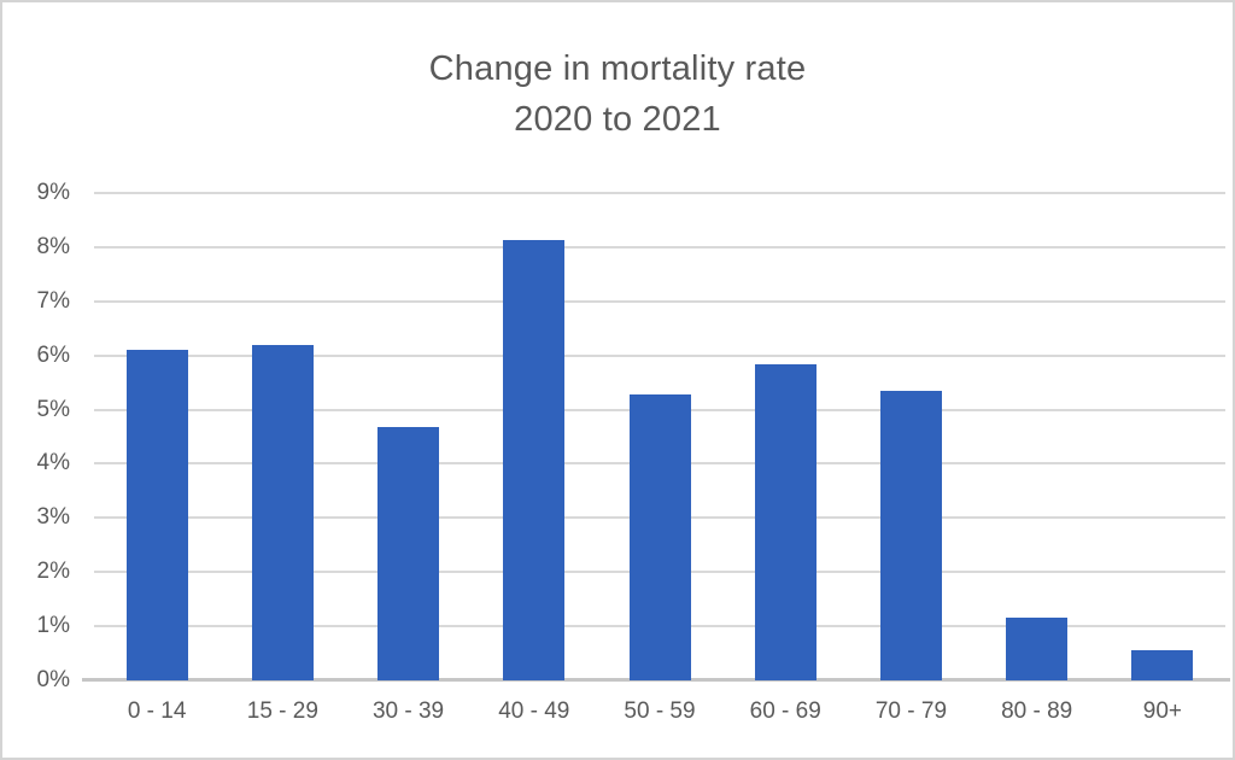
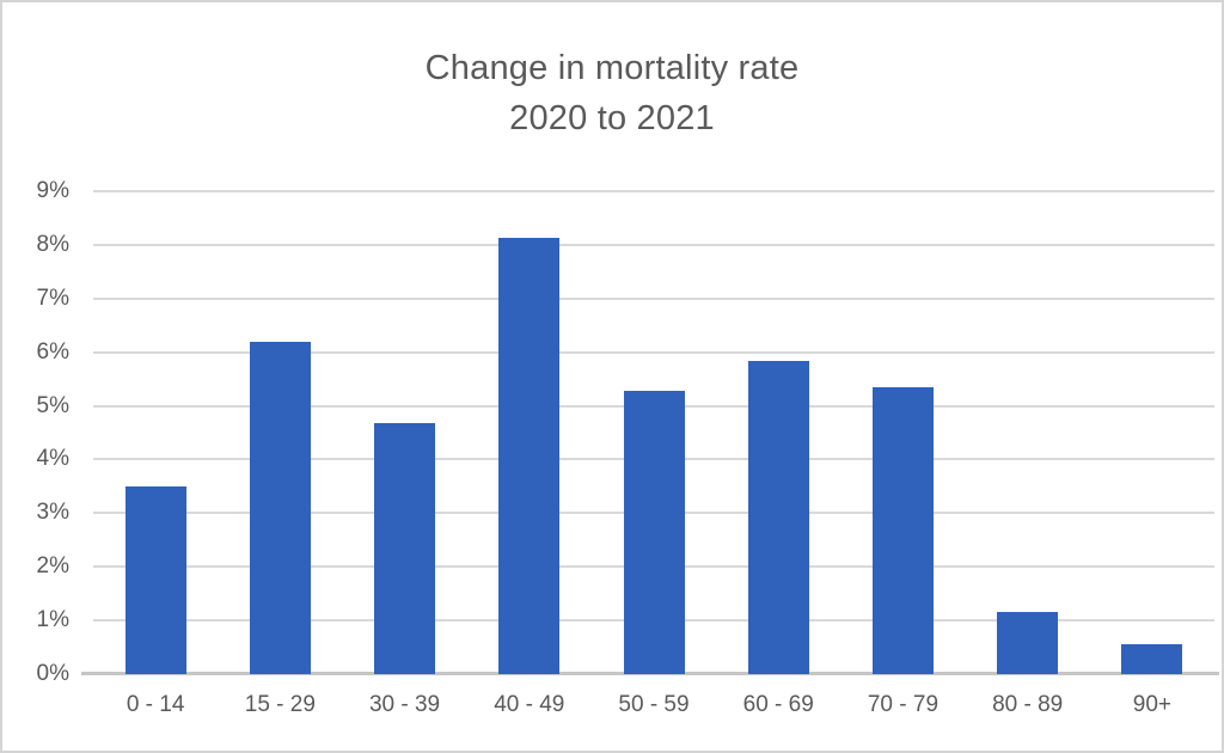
0 - 14: 6.1% -> 3.5%
